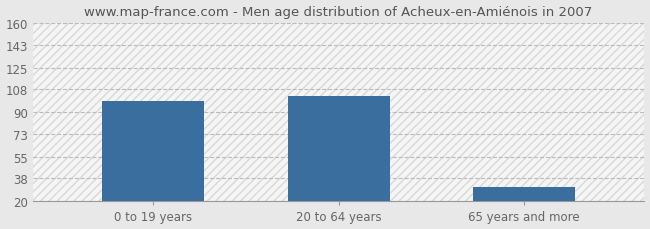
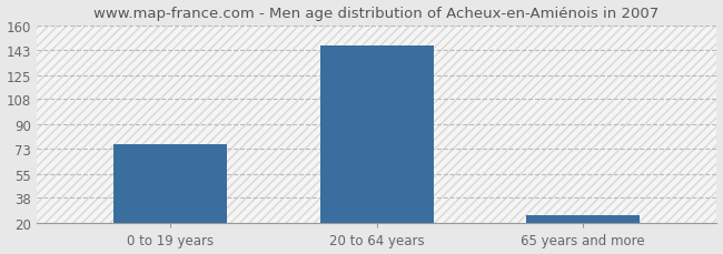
0 to 19 years: 99 -> 76
20 to 64 years: 103 -> 146
65 years and more: 31 -> 26
